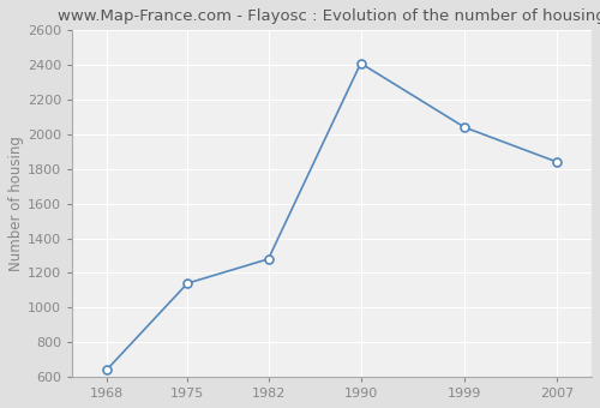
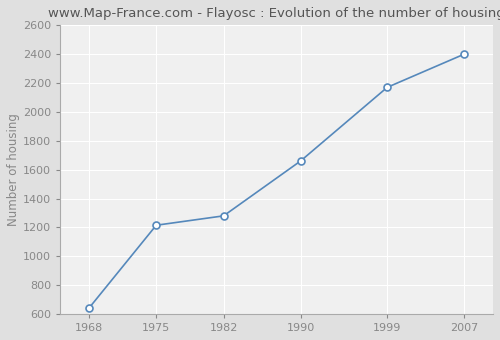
1975: 1140 -> 1220
1990: 2410 -> 1660
1999: 2040 -> 2170
2007: 1840 -> 2400
